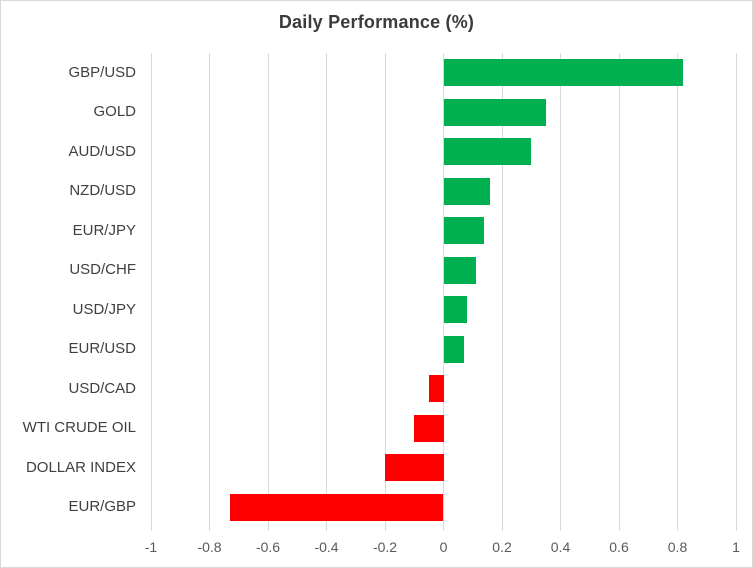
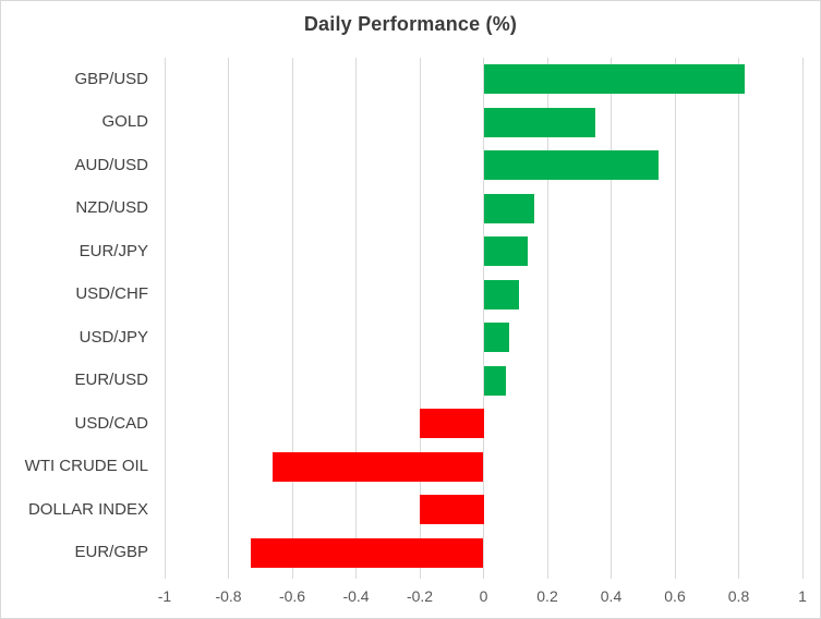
AUD/USD: 0.30 -> 0.55
USD/CAD: -0.05 -> -0.20
WTI CRUDE OIL: -0.10 -> -0.66
